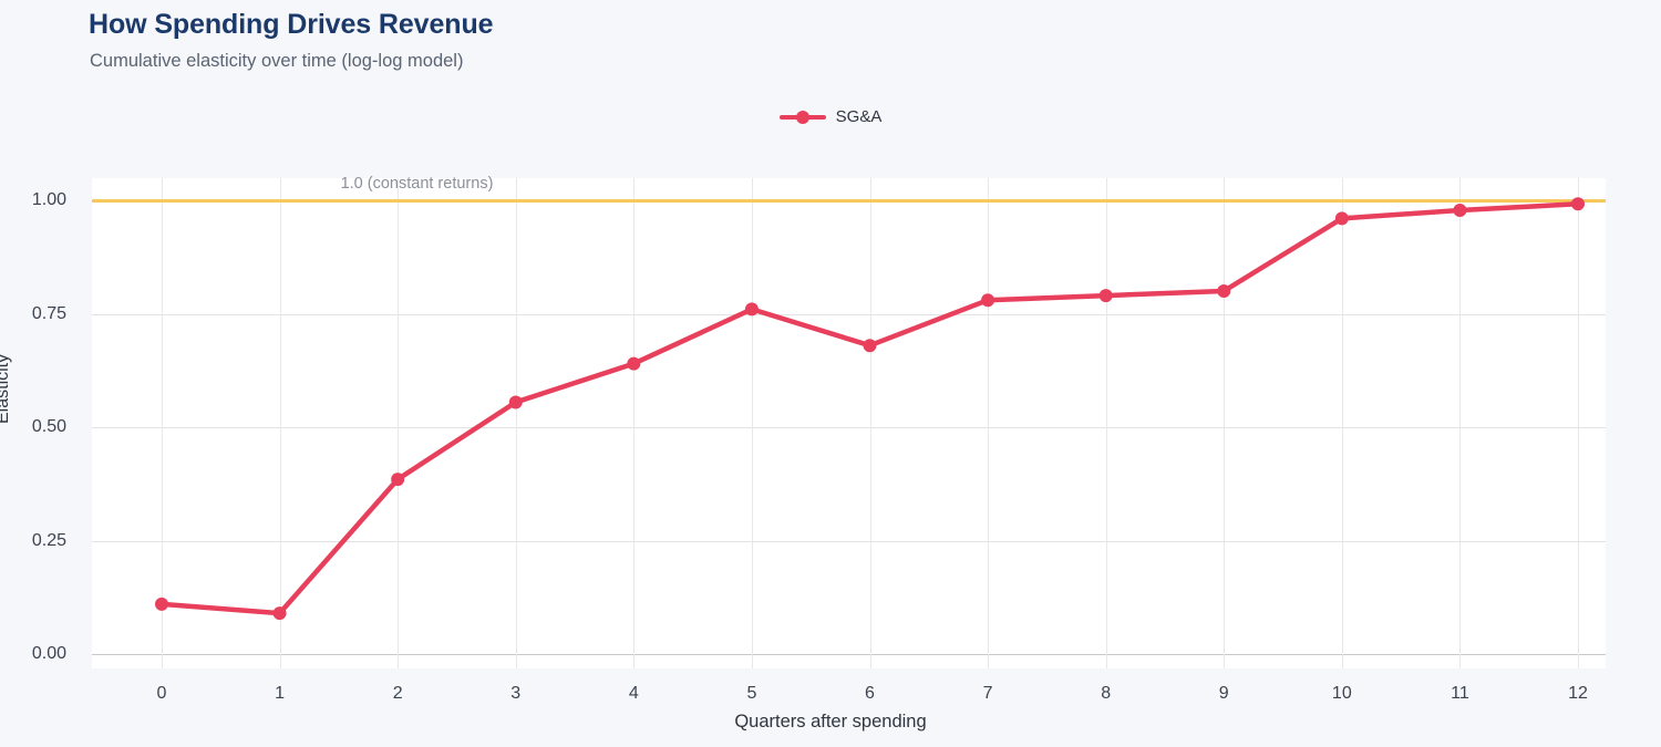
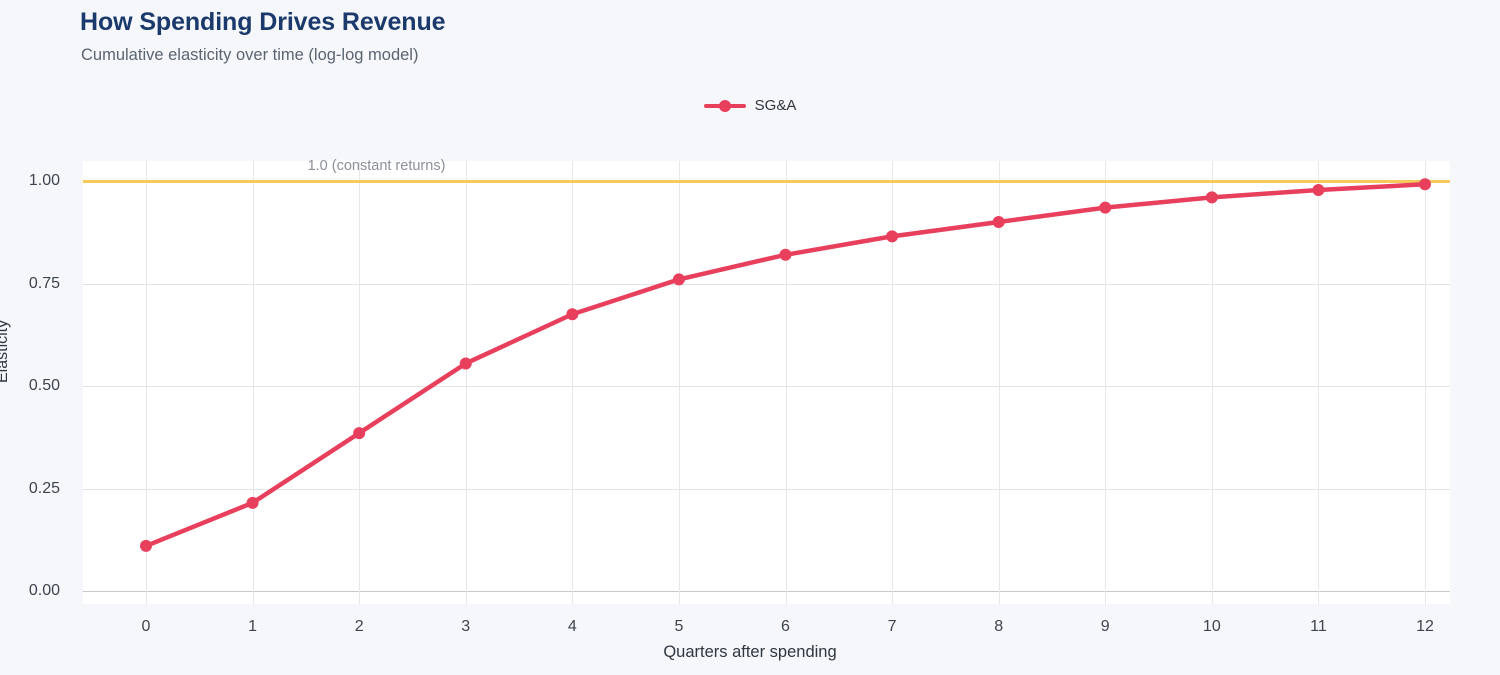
1: 0.09 -> 0.21
4: 0.64 -> 0.68
6: 0.68 -> 0.82
7: 0.78 -> 0.86
8: 0.79 -> 0.90
9: 0.80 -> 0.94
